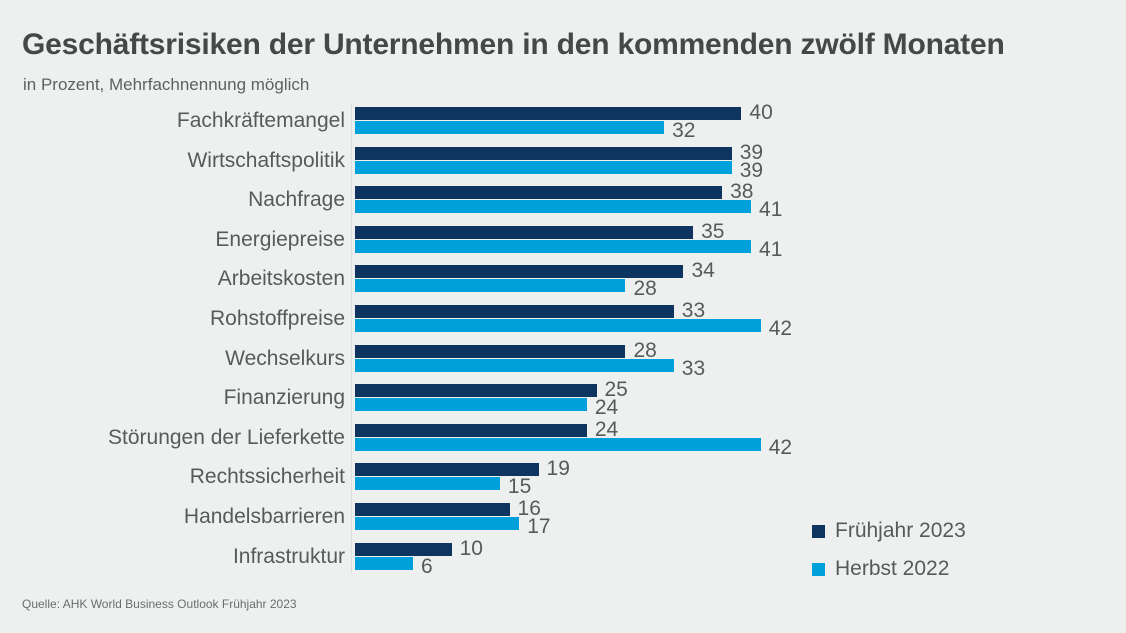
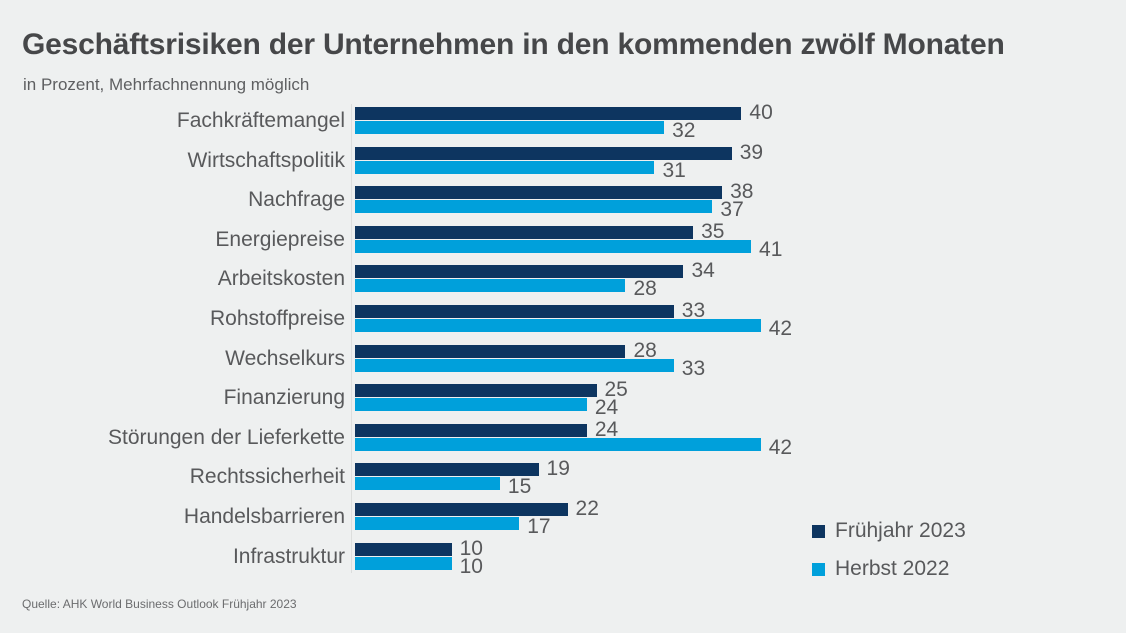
Herbst 2022/Wirtschaftspolitik: 39 -> 31
Herbst 2022/Nachfrage: 41 -> 37
Frühjahr 2023/Handelsbarrieren: 16 -> 22
Herbst 2022/Infrastruktur: 6 -> 10
